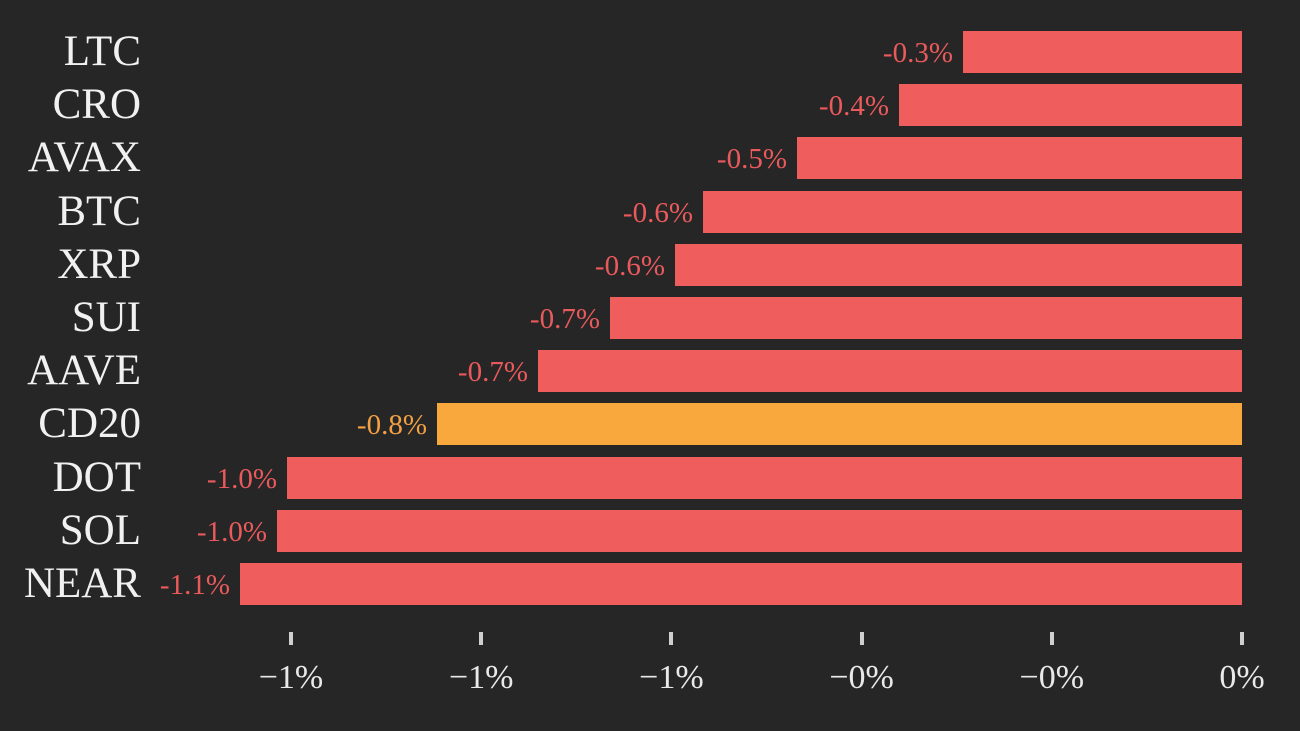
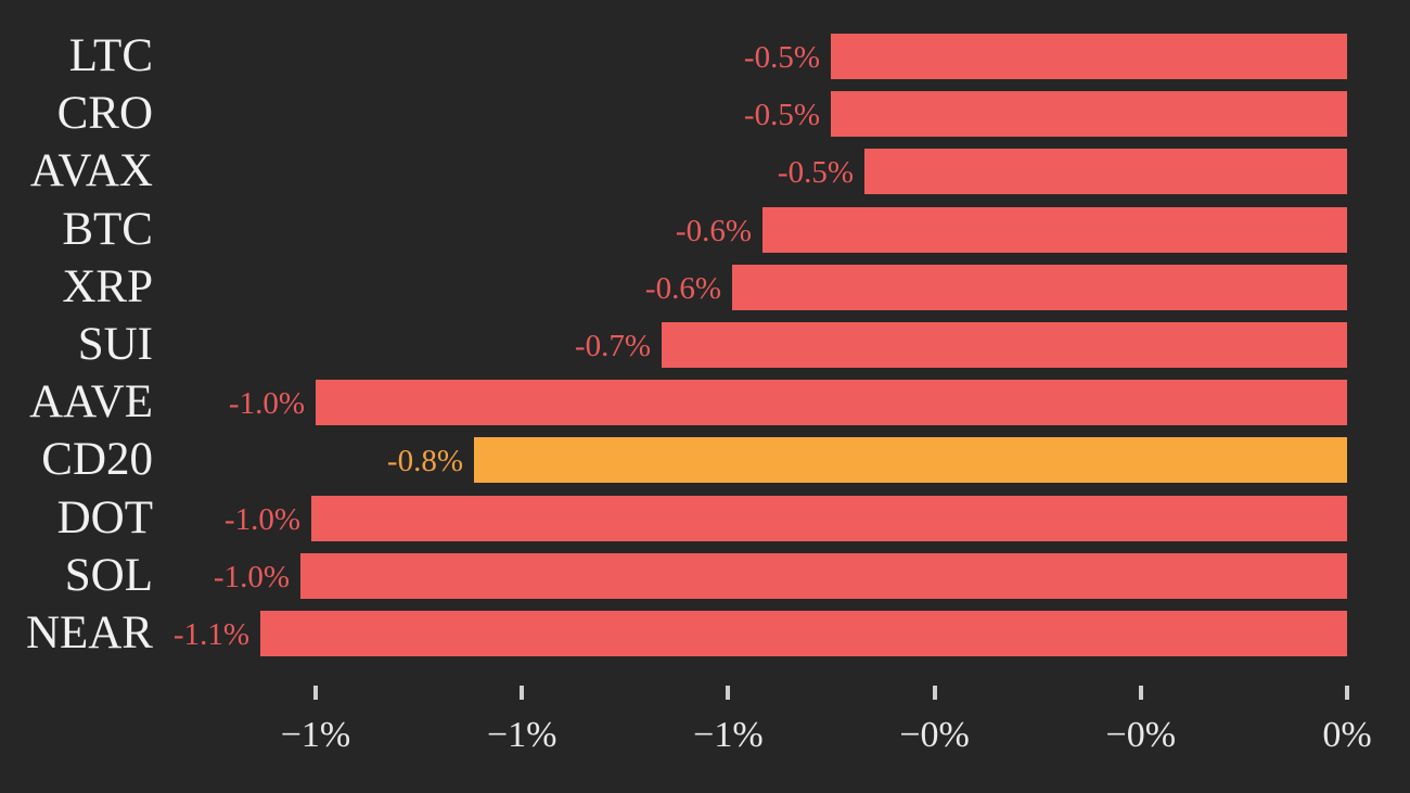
LTC: -0.3% -> -0.5%
CRO: -0.4% -> -0.5%
AAVE: -0.7% -> -1.0%
